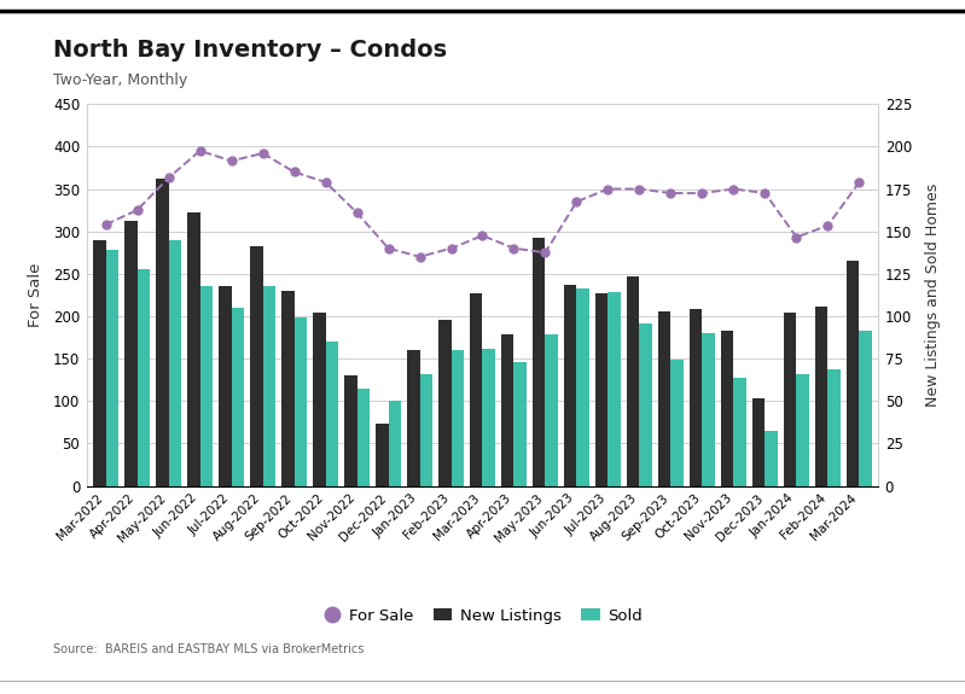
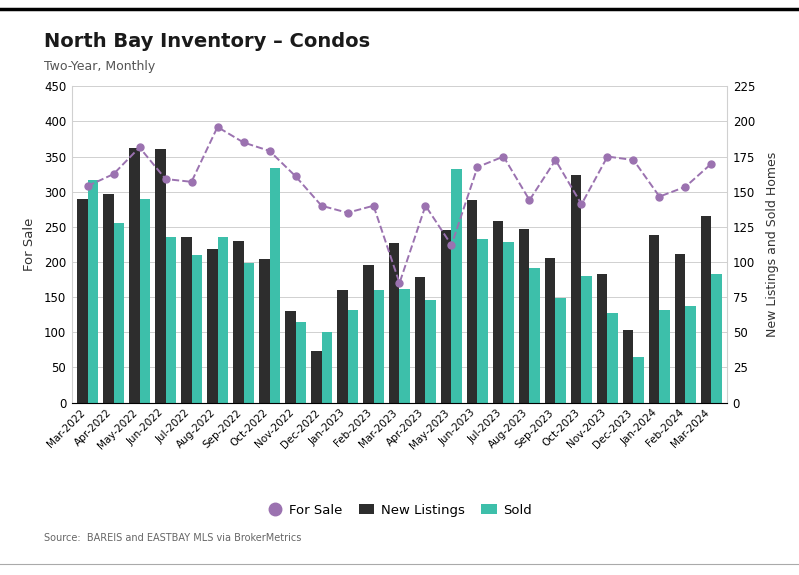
Sold/Mar-2022: 278 -> 316
New Listings/Apr-2022: 313 -> 296
New Listings/Jun-2022: 322 -> 360
For Sale/Jun-2022: 395 -> 318
For Sale/Jul-2022: 383 -> 314
New Listings/Aug-2022: 282 -> 218
Sold/Oct-2022: 170 -> 334
For Sale/Mar-2023: 295 -> 170
New Listings/May-2023: 293 -> 246
For Sale/May-2023: 275 -> 224
Sold/May-2023: 178 -> 332
New Listings/Jun-2023: 237 -> 288
New Listings/Jul-2023: 227 -> 258
For Sale/Aug-2023: 350 -> 288
New Listings/Oct-2023: 209 -> 324
For Sale/Oct-2023: 345 -> 282
New Listings/Jan-2024: 204 -> 238
For Sale/Mar-2024: 358 -> 340
